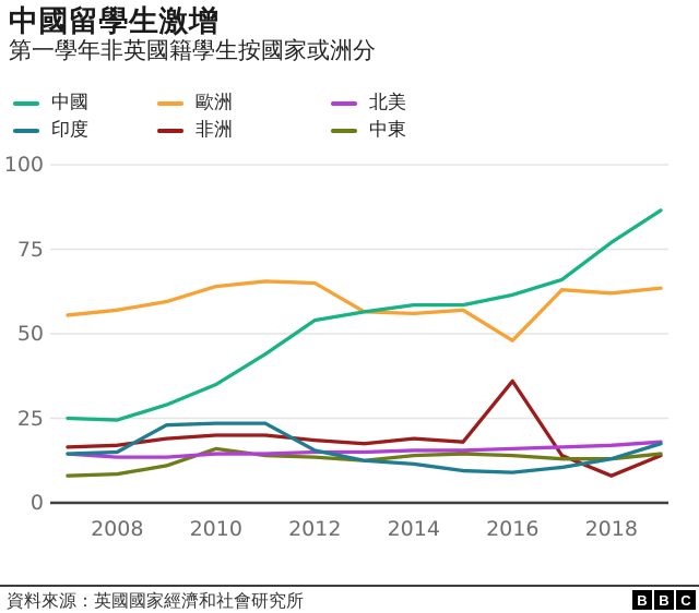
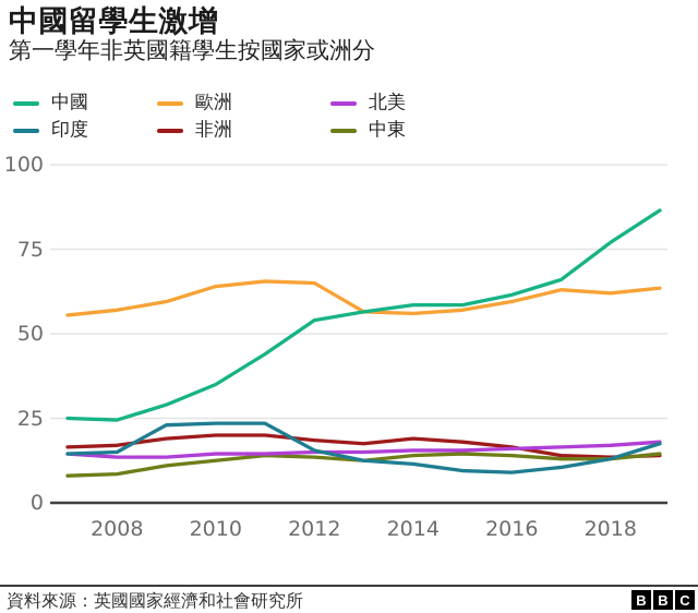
中東/2010: 16 -> 12
非洲/2016: 36 -> 16
歐洲/2016: 48 -> 60
非洲/2018: 8 -> 14
